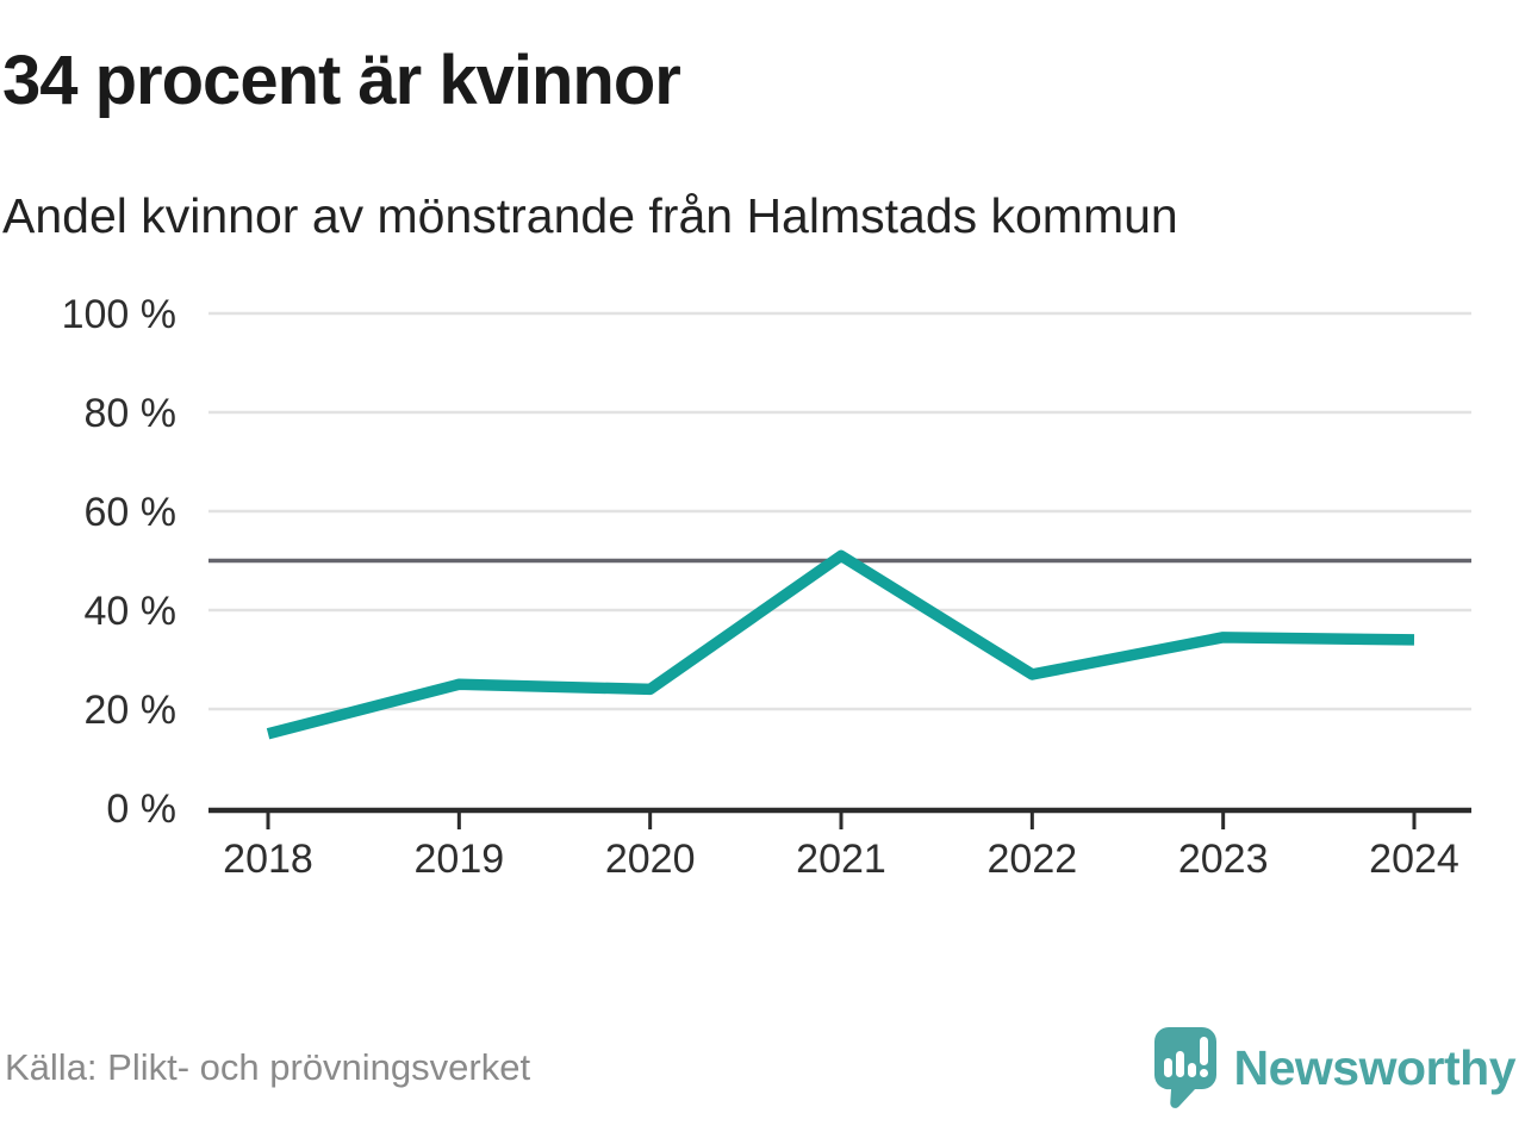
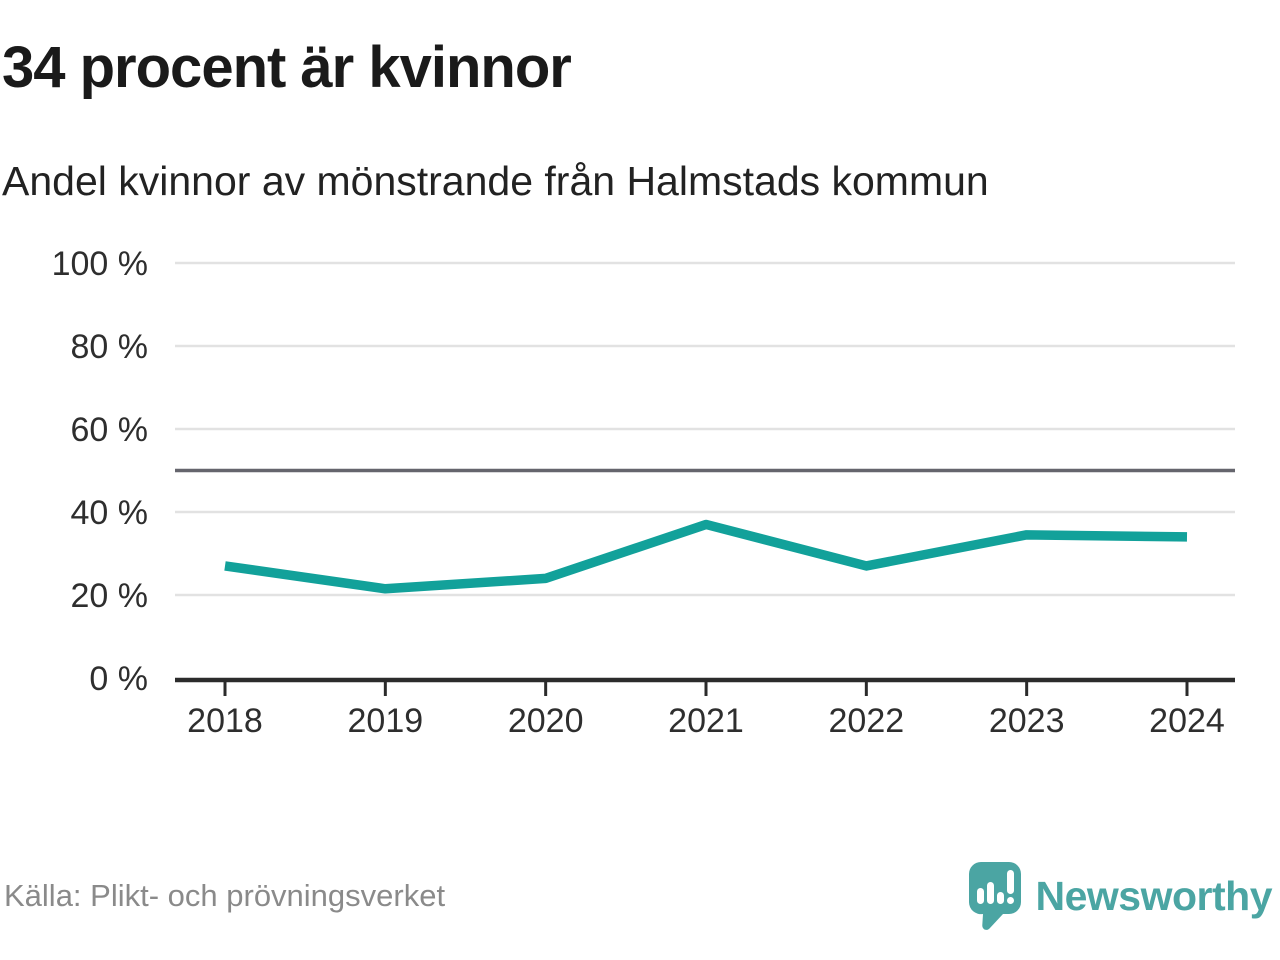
2018: 15% -> 27%
2019: 25% -> 22%
2021: 51% -> 37%
